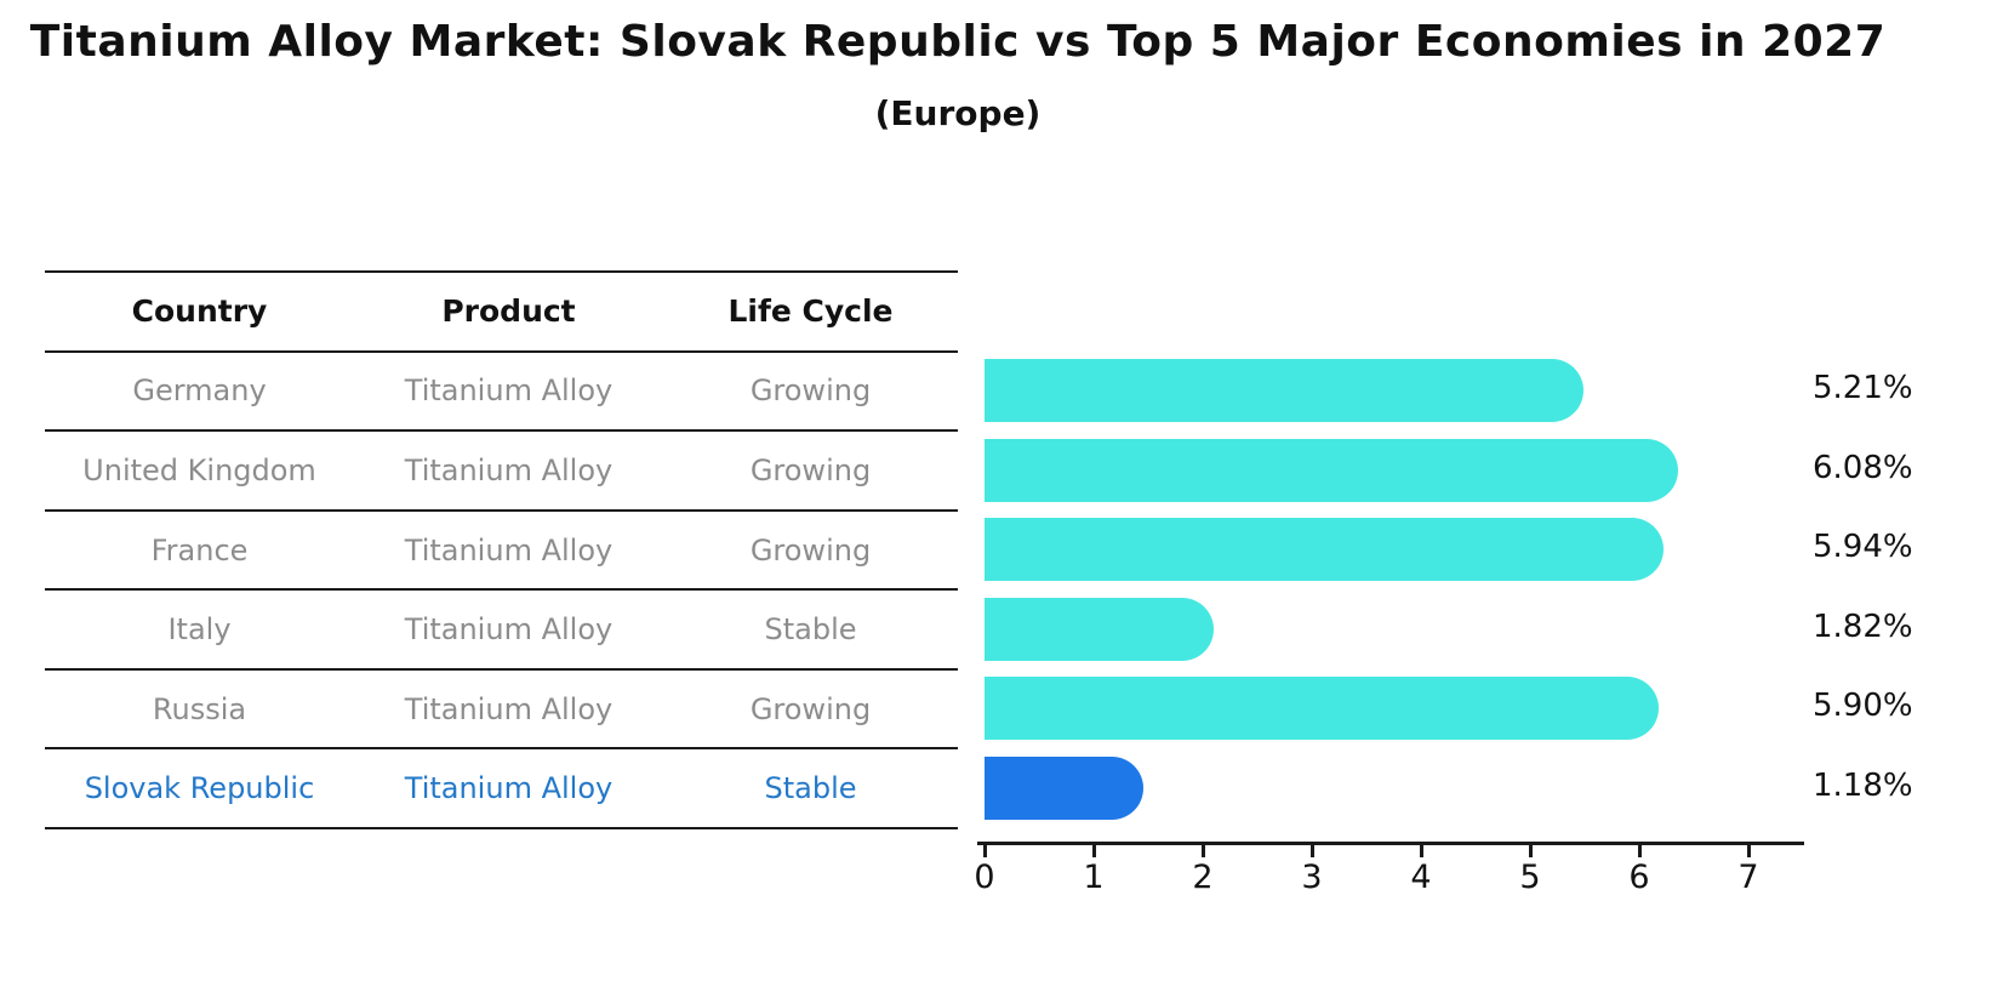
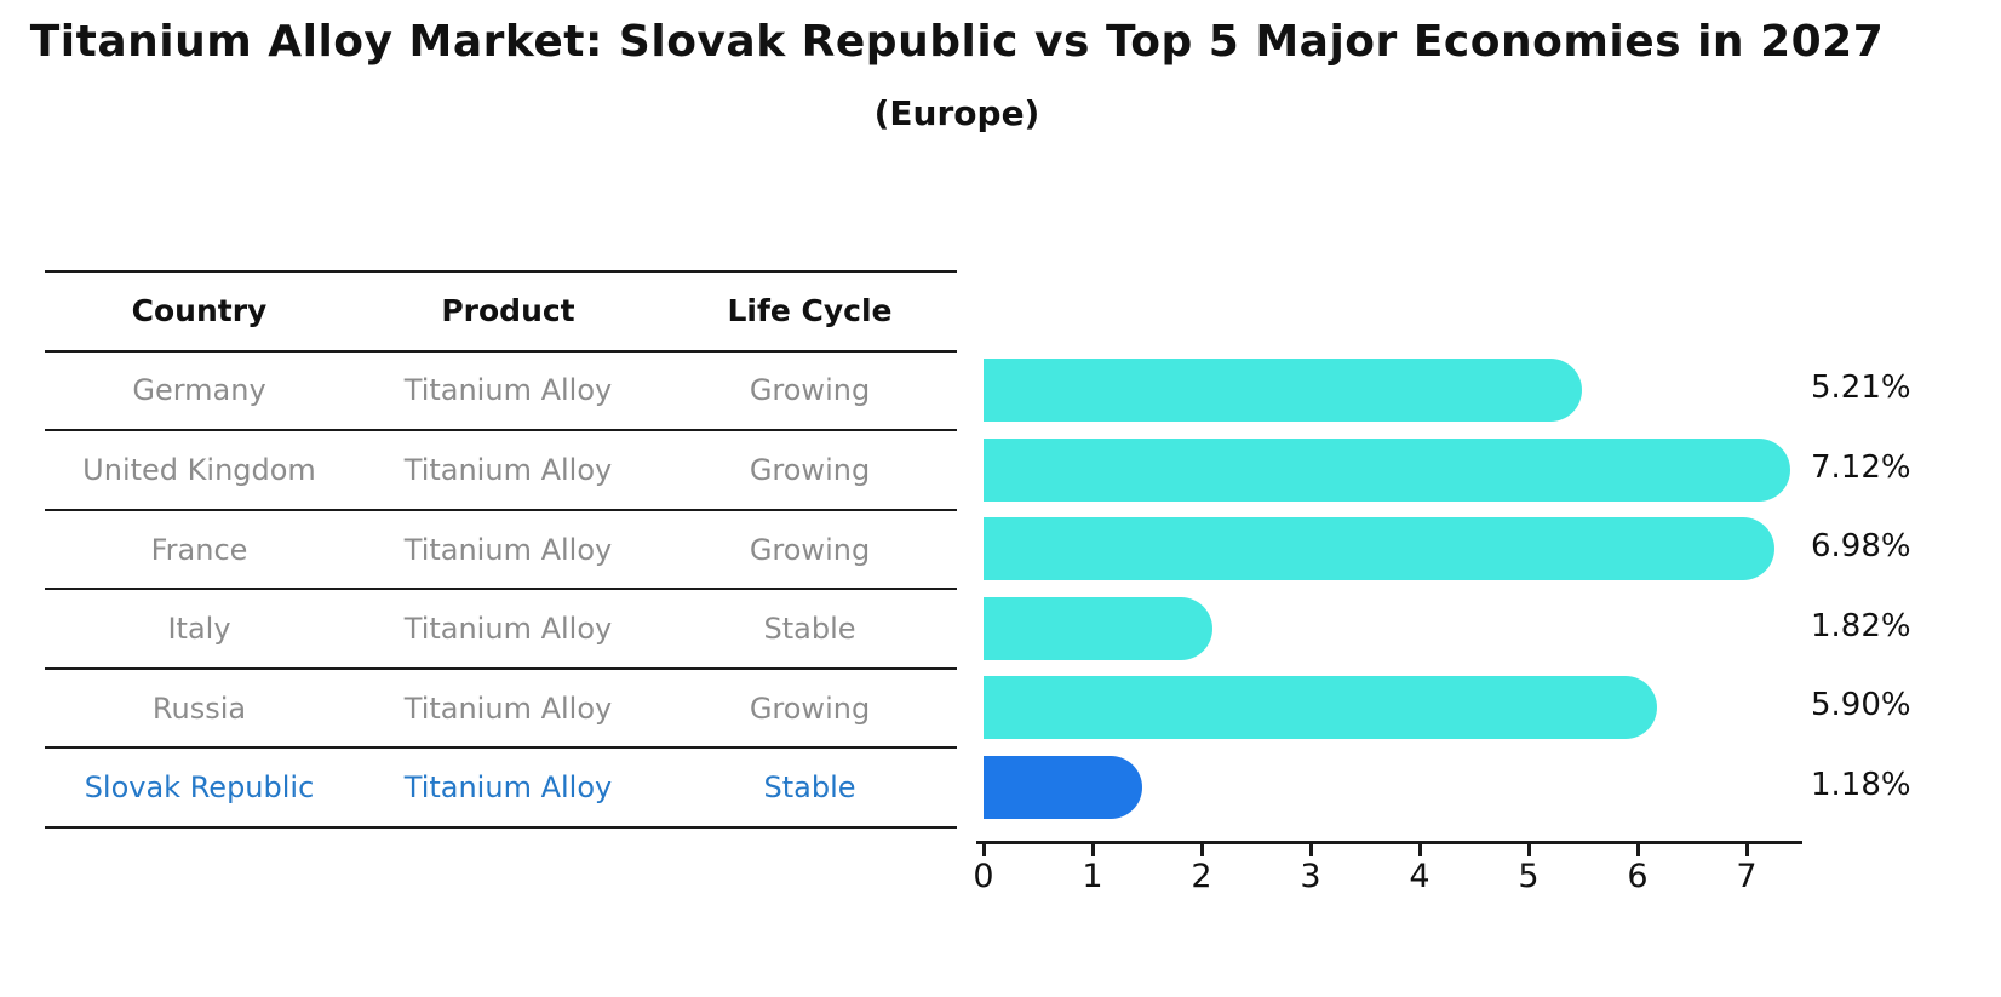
United Kingdom: 6.08% -> 7.12%
France: 5.94% -> 6.98%
